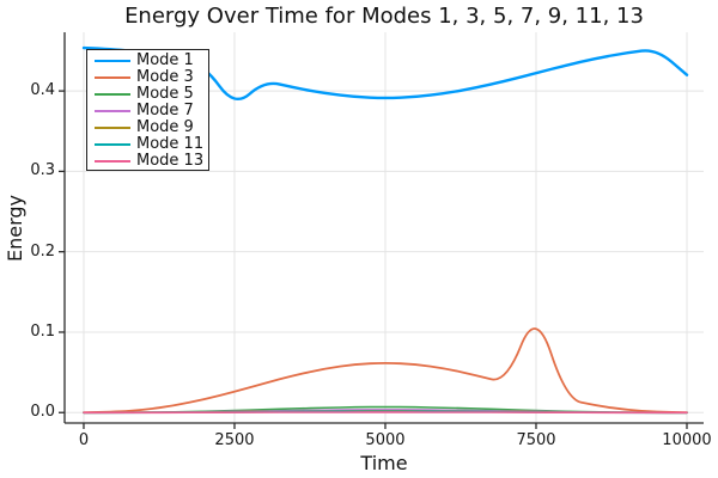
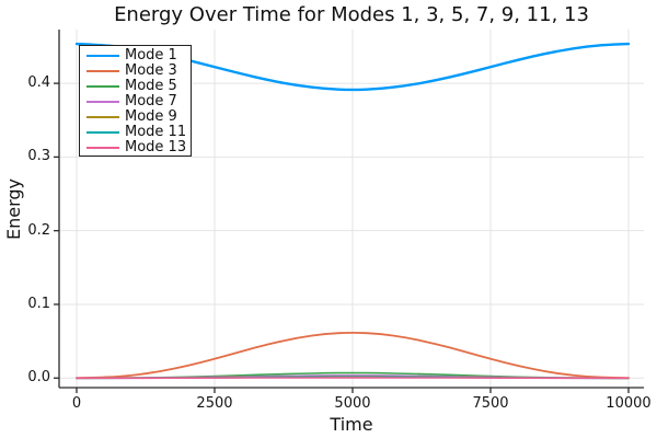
Mode 1/2500: 0.38 -> 0.42
Mode 3/7500: 0.13 -> 0.03
Mode 1/10000: 0.42 -> 0.45
